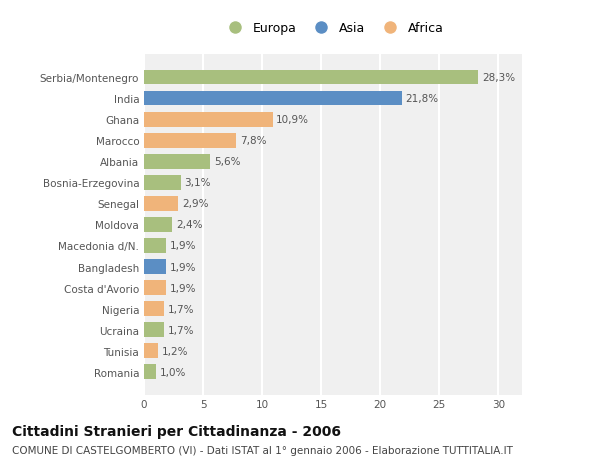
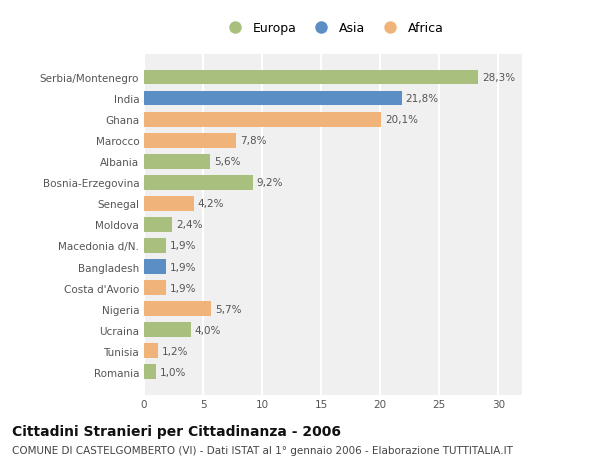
Ghana: 10,9% -> 20,1%
Bosnia-Erzegovina: 3,1% -> 9,2%
Senegal: 2,9% -> 4,2%
Nigeria: 1,7% -> 5,7%
Ucraina: 1,7% -> 4,0%
